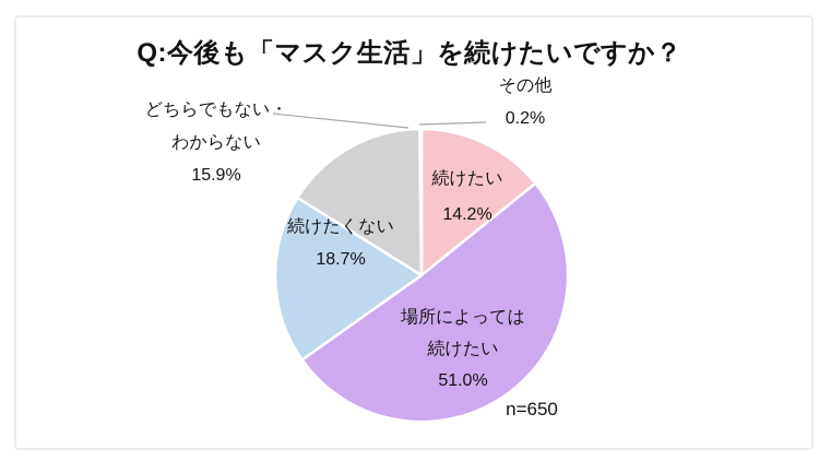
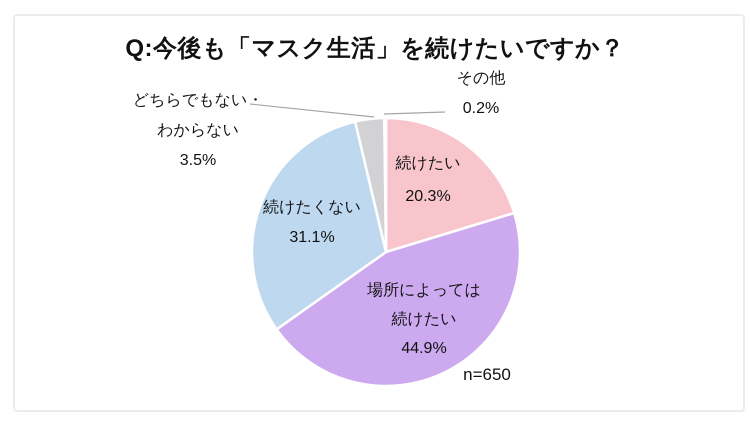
続けたい: 14.2% -> 20.3%
場所によっては続けたい: 51.0% -> 44.9%
続けたくない: 18.7% -> 31.1%
どちらでもない・わからない: 15.9% -> 3.5%
